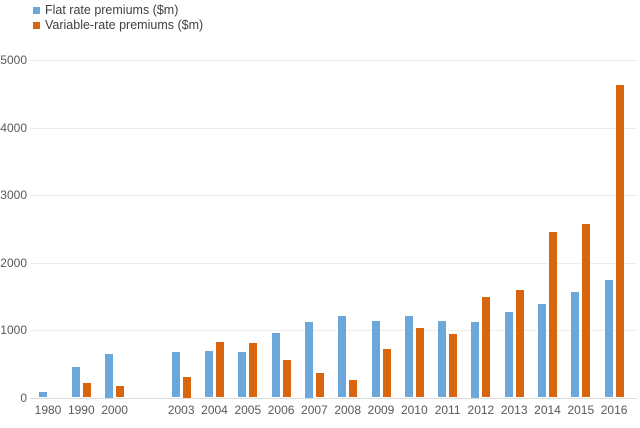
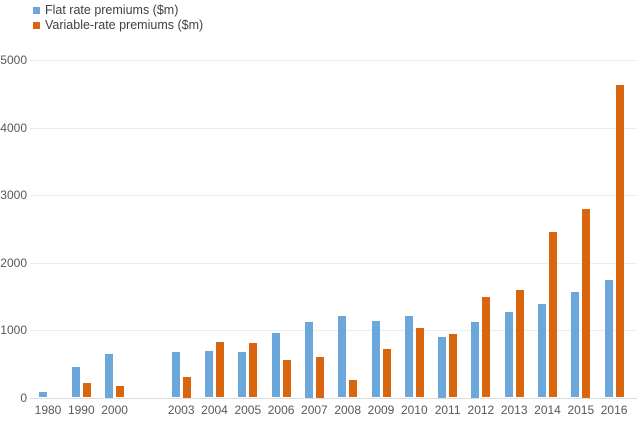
Variable-rate premiums ($m)/2007: 400 -> 600
Flat rate premiums ($m)/2011: 1100 -> 900
Variable-rate premiums ($m)/2015: 2600 -> 2800
